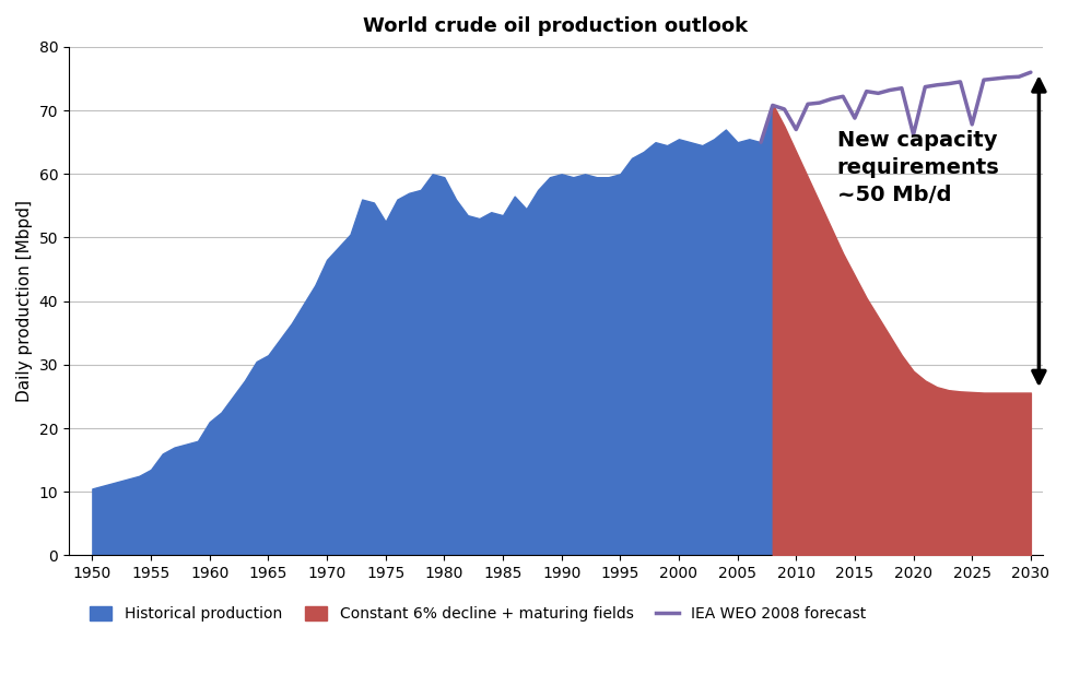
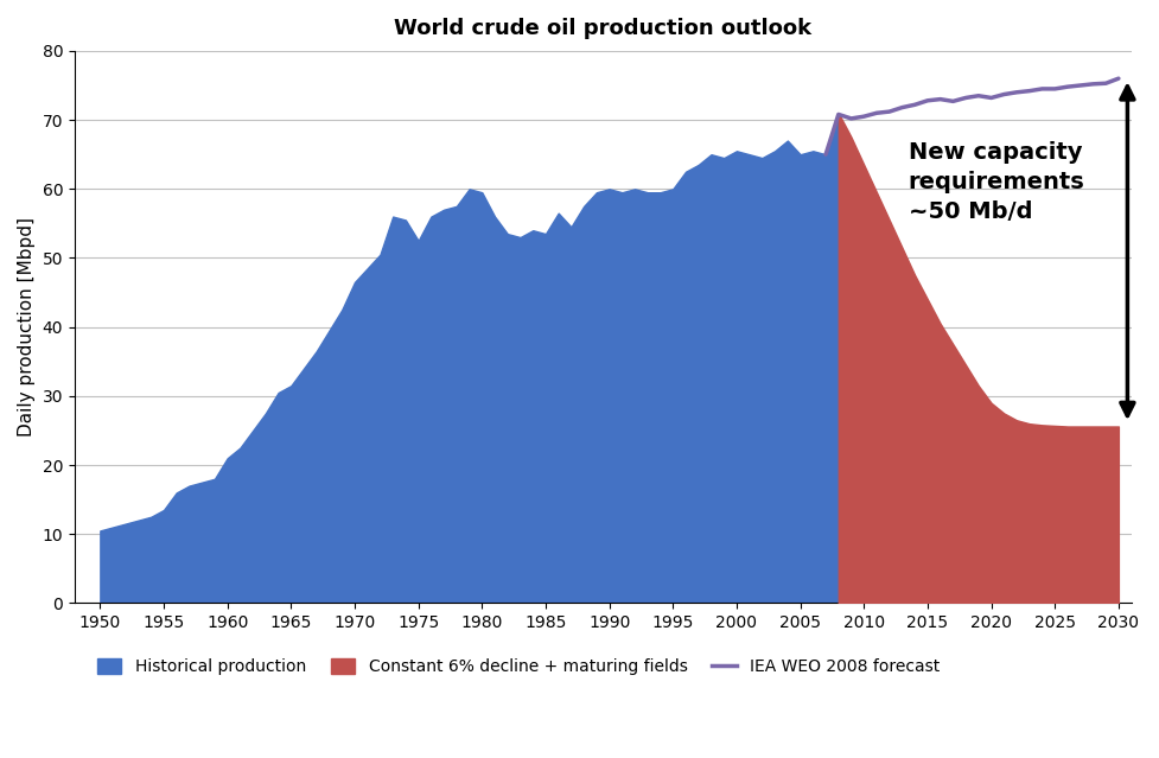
IEA WEO 2008 forecast/2010: 67.0 -> 70.5
IEA WEO 2008 forecast/2015: 68.8 -> 72.8
IEA WEO 2008 forecast/2020: 66.2 -> 73.2
IEA WEO 2008 forecast/2025: 67.8 -> 74.5
